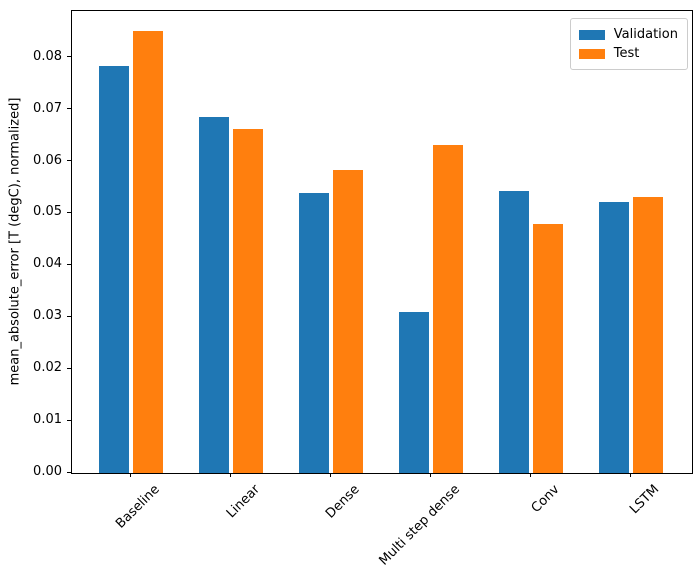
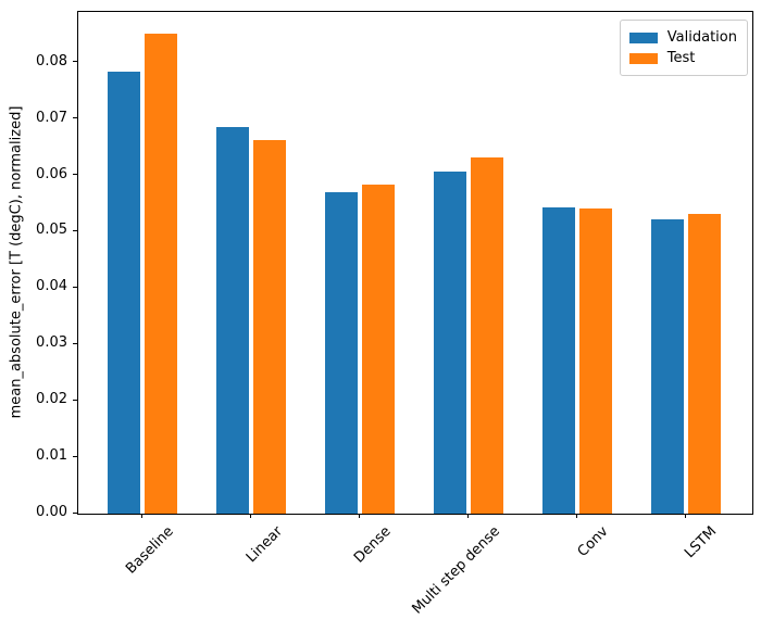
Validation/Dense: 0.054 -> 0.057
Validation/Multi step dense: 0.031 -> 0.061
Test/Conv: 0.048 -> 0.054
